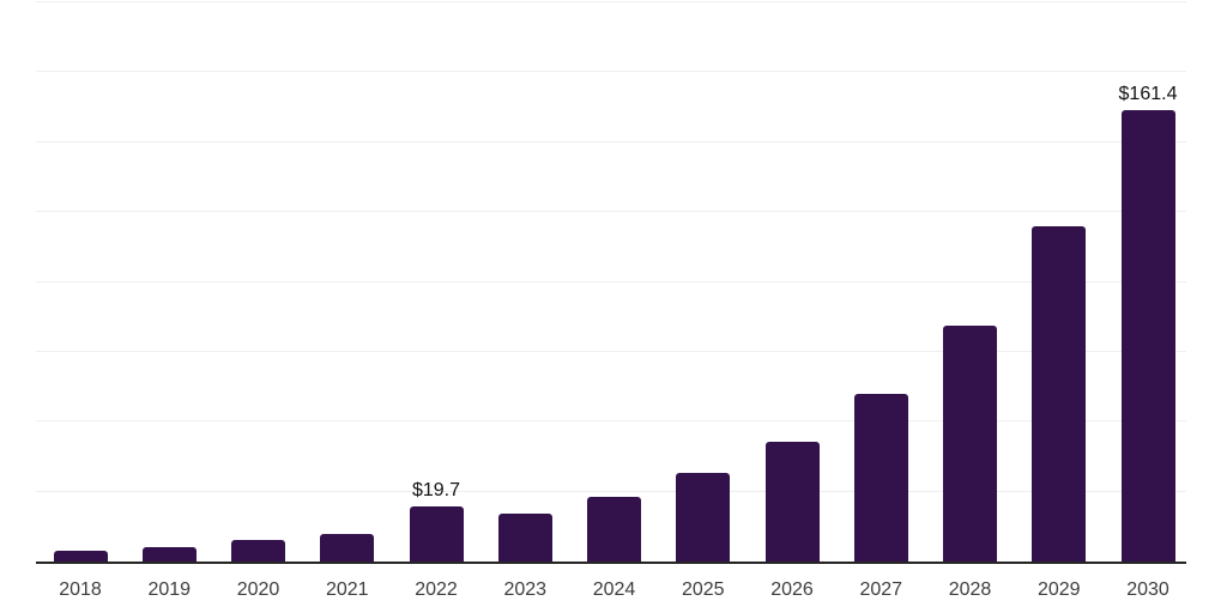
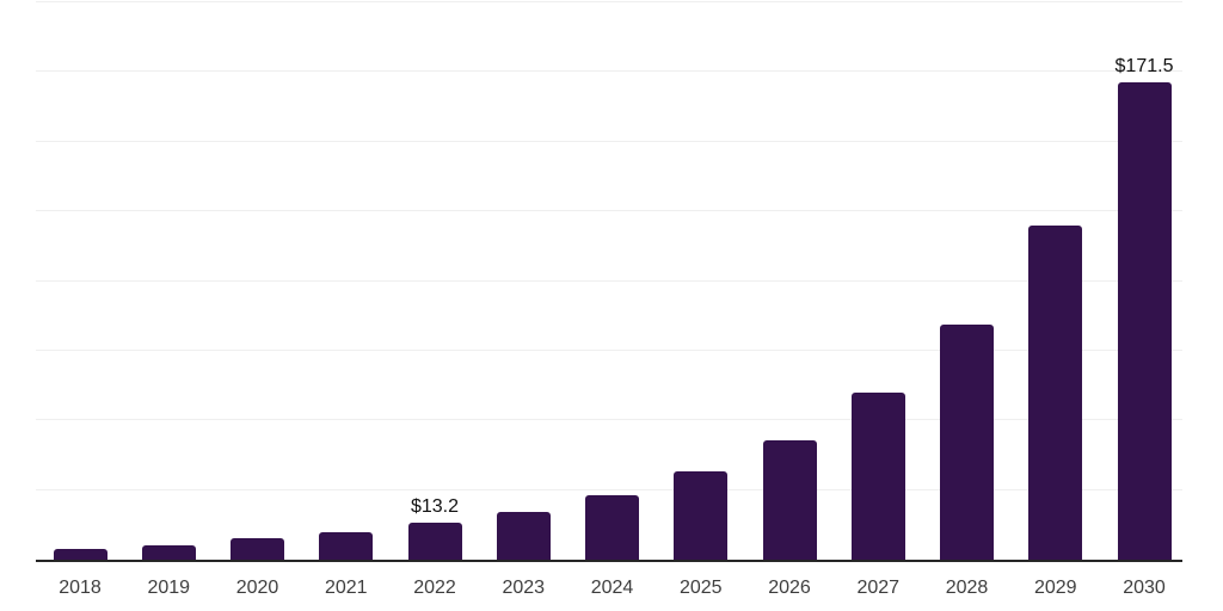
2022: $19.7 -> $13.2
2030: $161.4 -> $171.5
